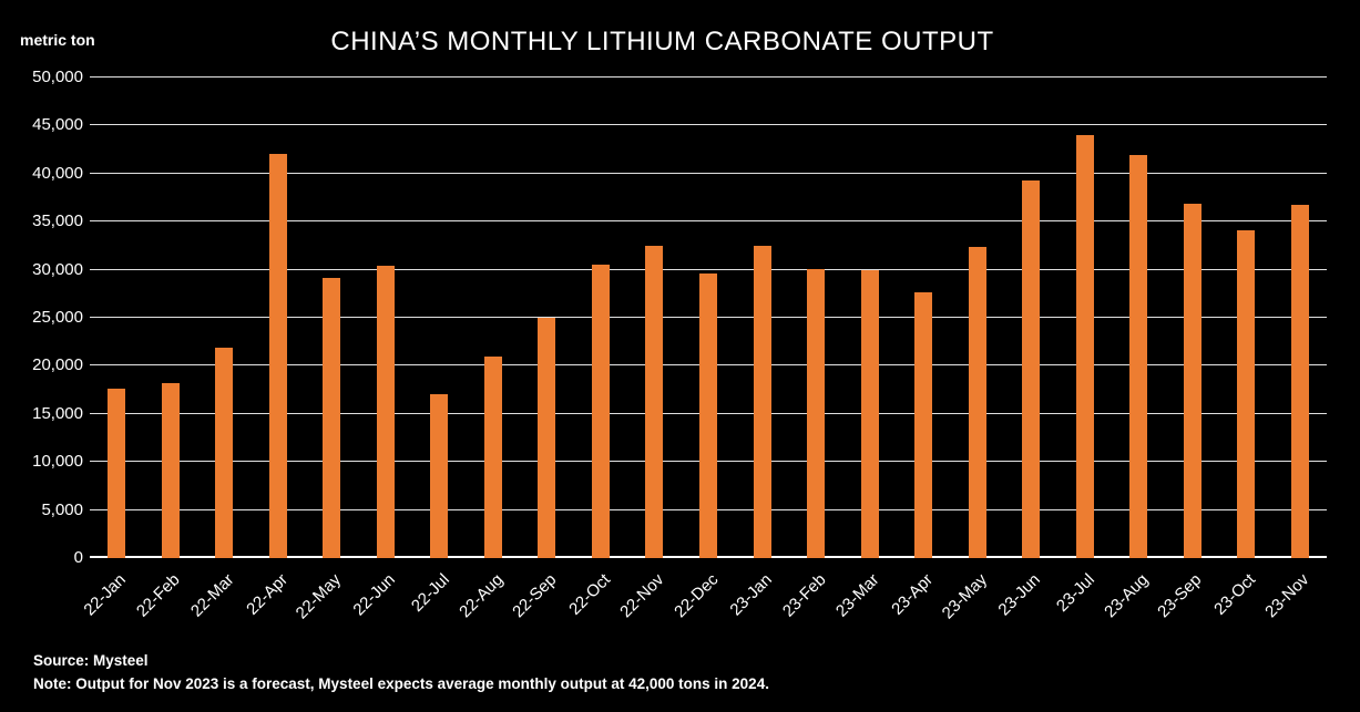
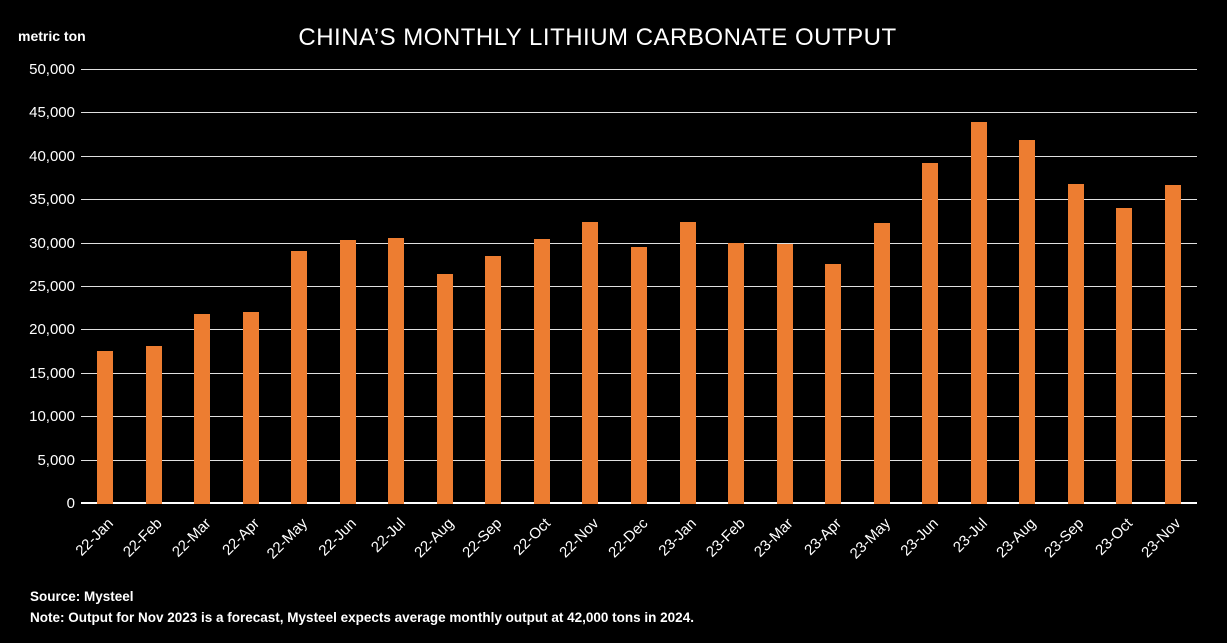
22-Apr: 42000 -> 22000
22-Jul: 17000 -> 31000
22-Aug: 21000 -> 26000
22-Sep: 25000 -> 29000
